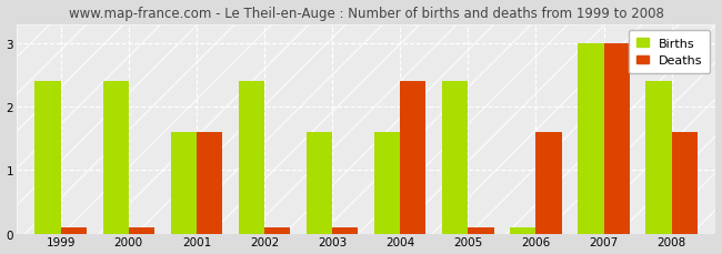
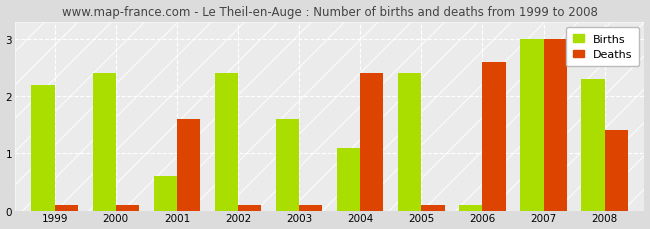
Births/1999: 2.4 -> 2.2
Births/2001: 1.6 -> 0.6
Births/2004: 1.6 -> 1.1
Deaths/2006: 1.6 -> 2.6
Births/2008: 2.4 -> 2.3
Deaths/2008: 1.6 -> 1.4
